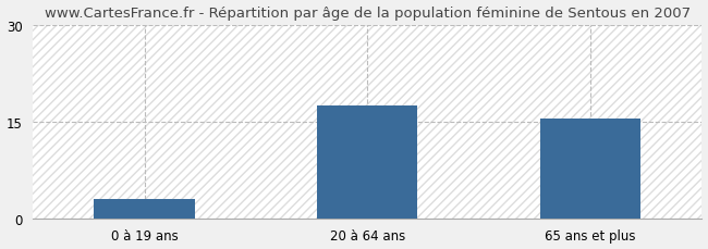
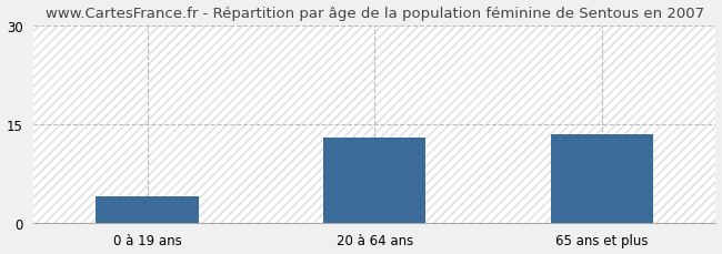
0 à 19 ans: 3.0 -> 4.0
20 à 64 ans: 17.5 -> 13.0
65 ans et plus: 15.5 -> 13.4
